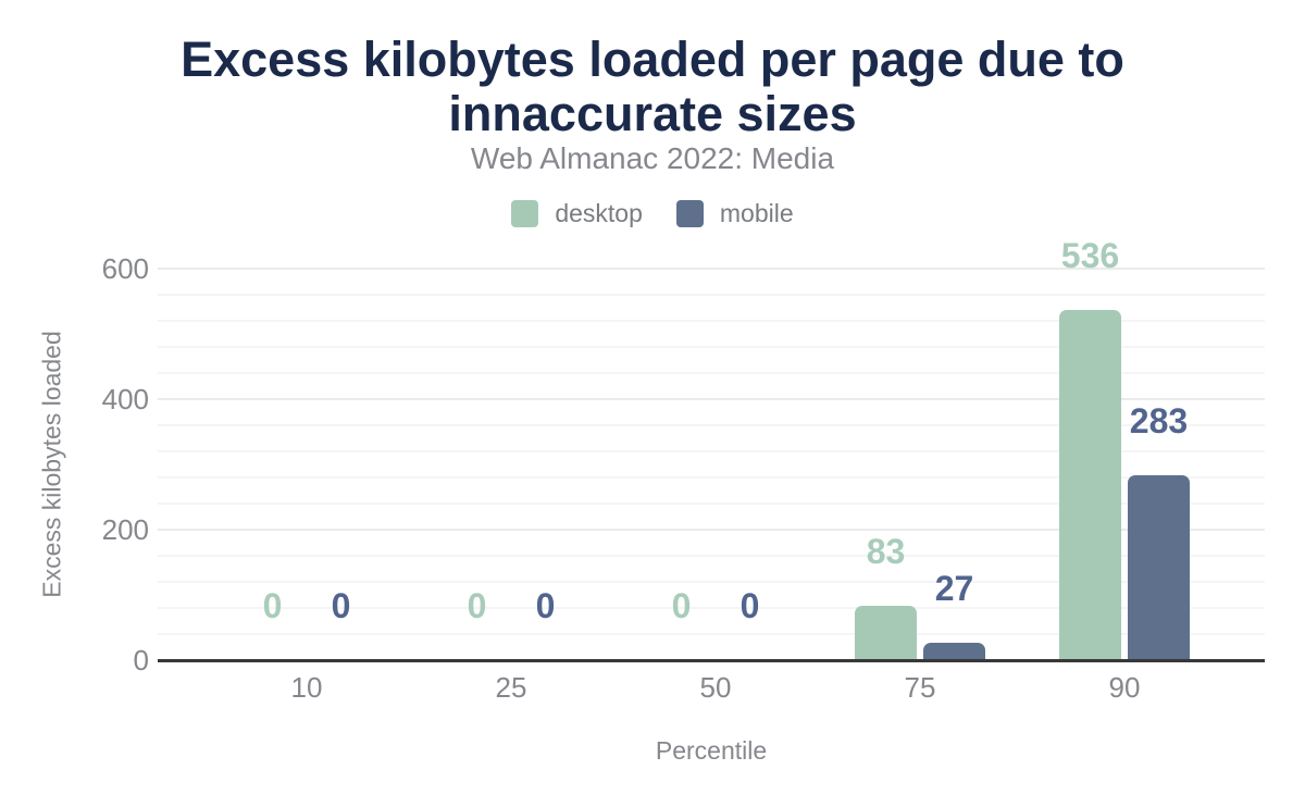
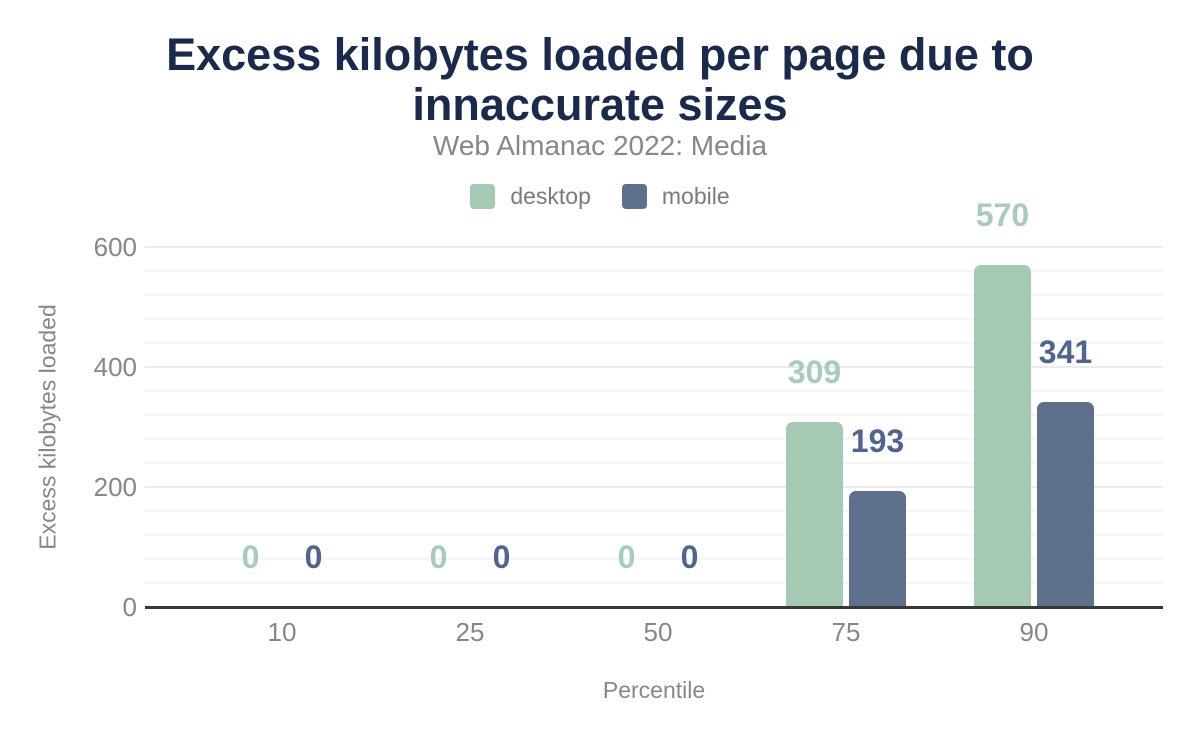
desktop/75: 83 -> 309
mobile/75: 27 -> 193
desktop/90: 536 -> 570
mobile/90: 283 -> 341
